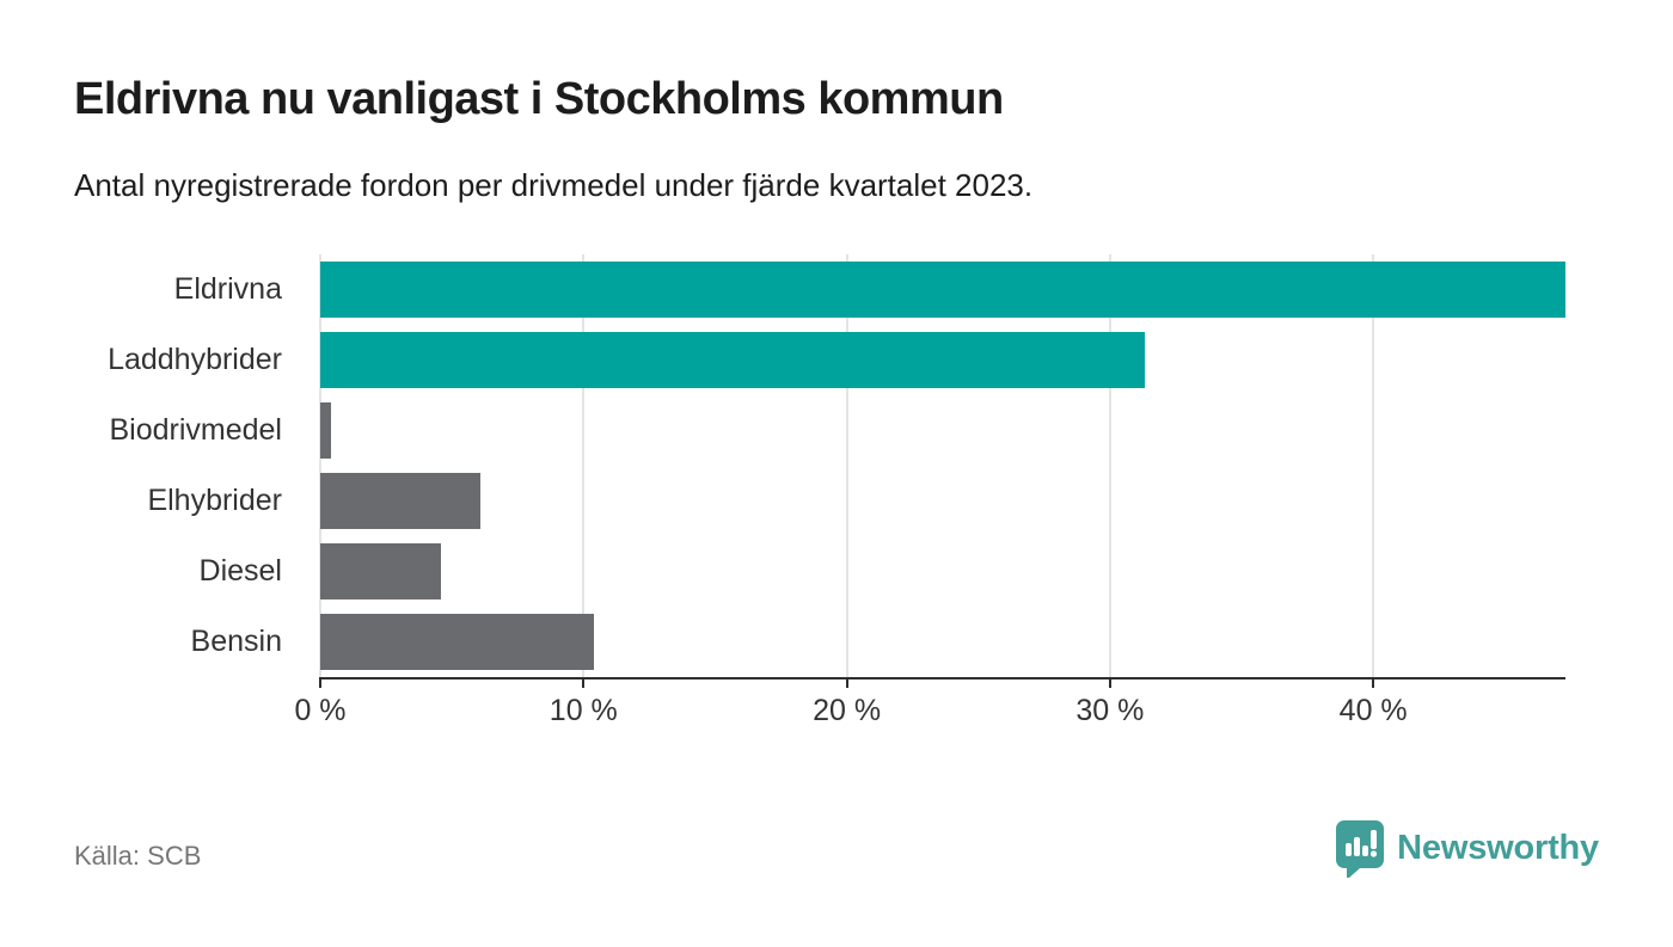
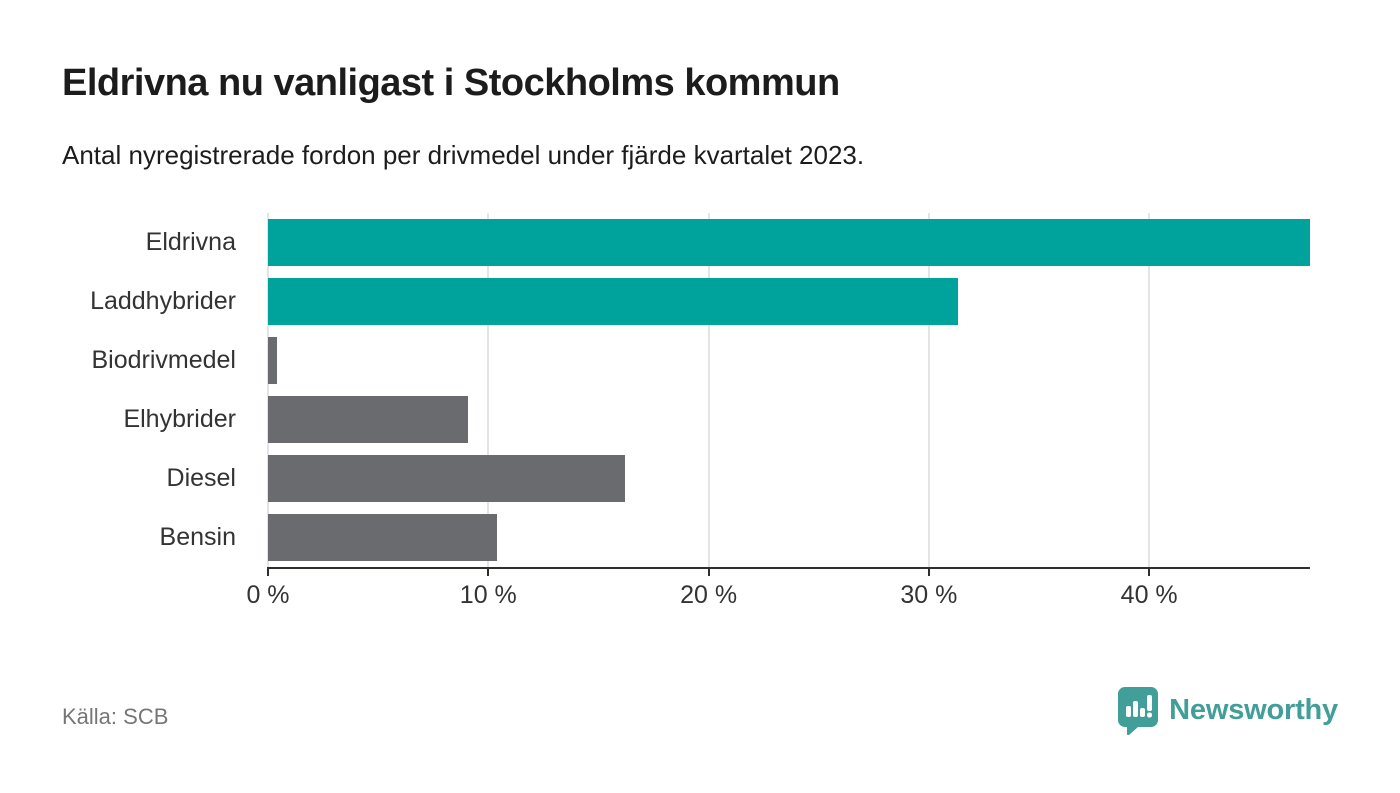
Elhybrider: 6.1% -> 9.1%
Diesel: 4.6% -> 16.2%
